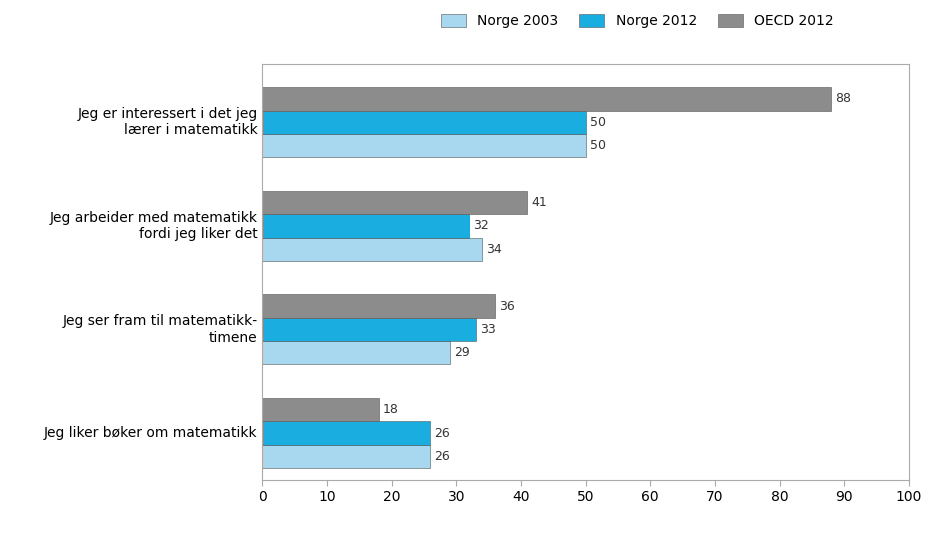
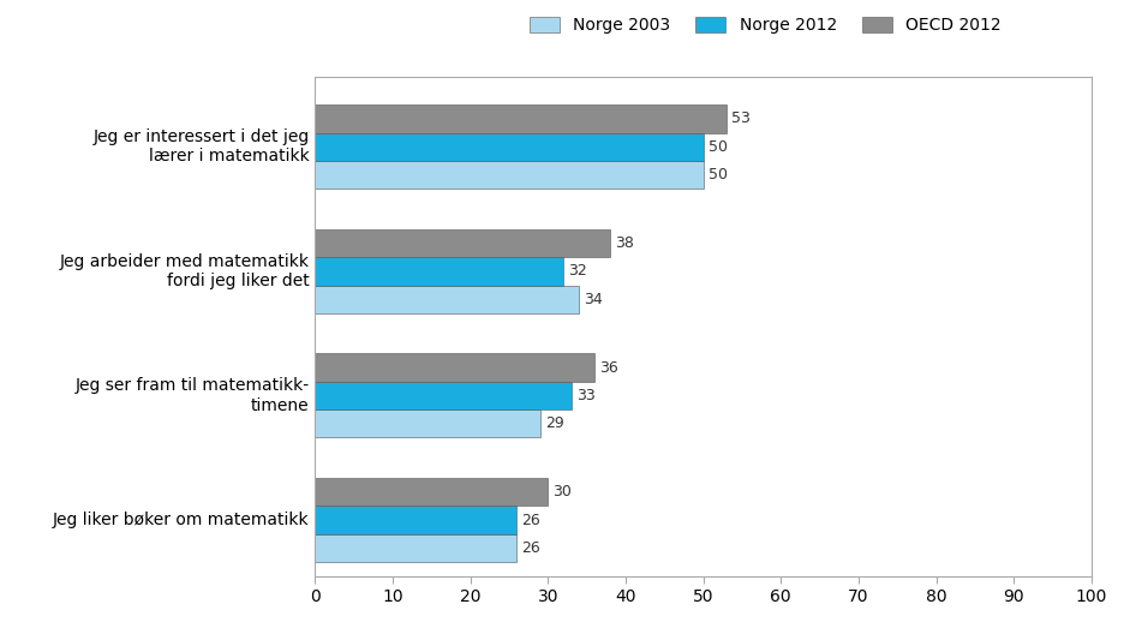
OECD 2012/Jeg er interessert i det jeg lærer i matematikk: 88 -> 53
OECD 2012/Jeg arbeider med matematikk fordi jeg liker det: 41 -> 38
OECD 2012/Jeg liker bøker om matematikk: 18 -> 30
